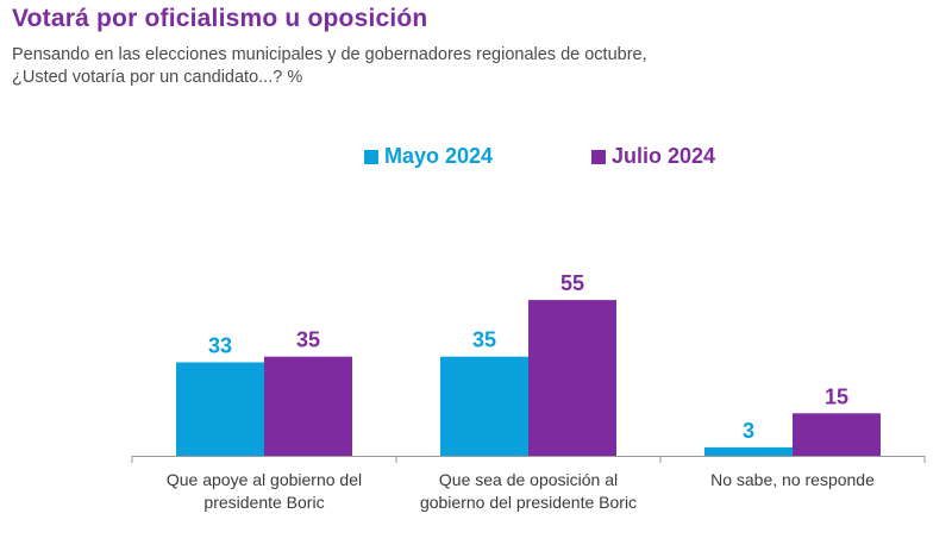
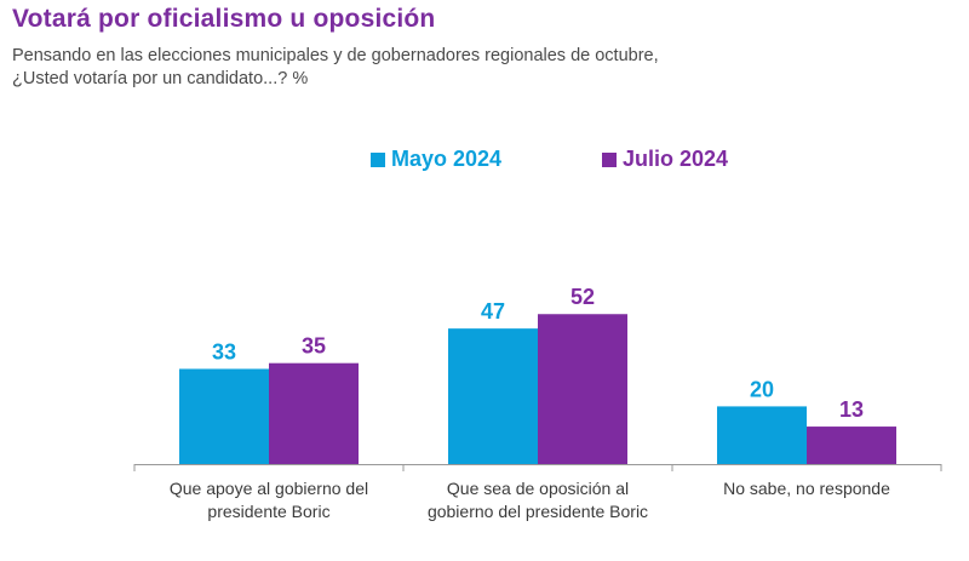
Mayo 2024/Que sea de oposición al gobierno del presidente Boric: 35 -> 47
Julio 2024/Que sea de oposición al gobierno del presidente Boric: 55 -> 52
Mayo 2024/No sabe, no responde: 3 -> 20
Julio 2024/No sabe, no responde: 15 -> 13
